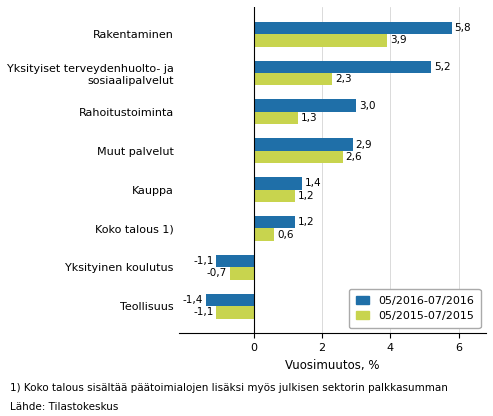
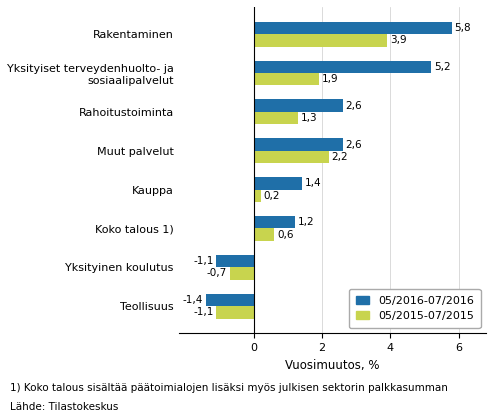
05/2015-07/2015/Yksityiset terveydenhuolto- ja sosiaalipalvelut: 2,3 -> 1,9
05/2016-07/2016/Rahoitustoiminta: 3,0 -> 2,6
05/2016-07/2016/Muut palvelut: 2,9 -> 2,6
05/2015-07/2015/Muut palvelut: 2,6 -> 2,2
05/2015-07/2015/Kauppa: 1,2 -> 0,2
